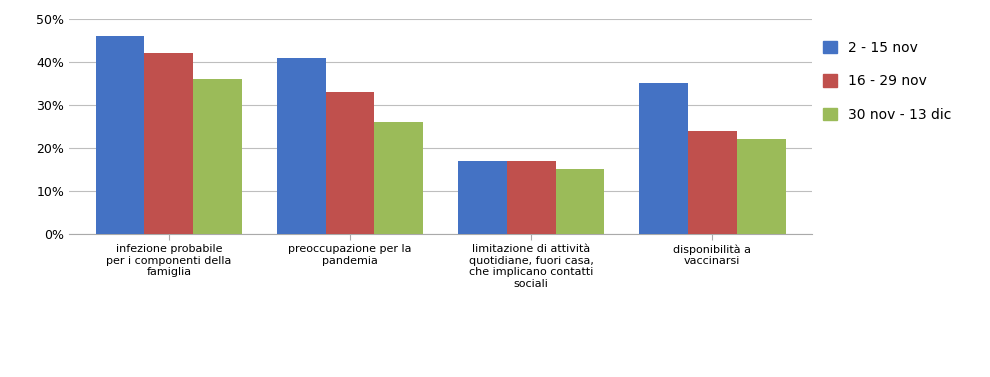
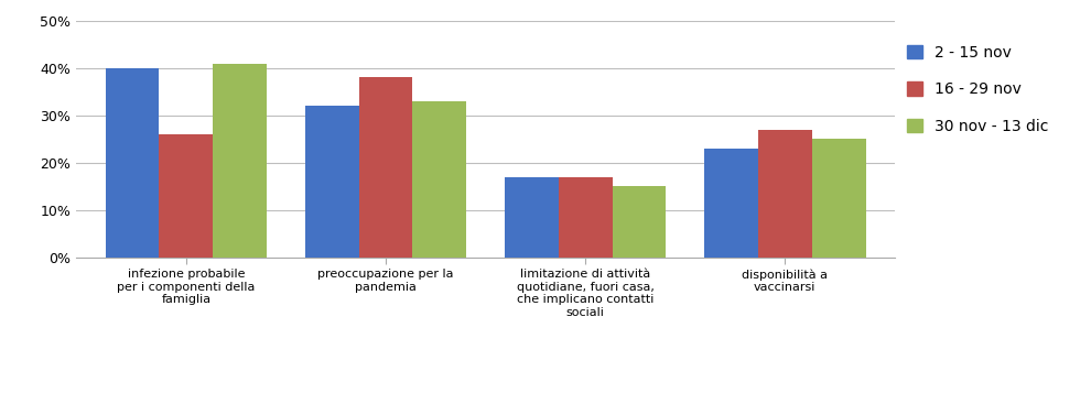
2 - 15 nov/infezione probabile per i componenti della famiglia: 46% -> 40%
16 - 29 nov/infezione probabile per i componenti della famiglia: 42% -> 26%
30 nov - 13 dic/infezione probabile per i componenti della famiglia: 36% -> 41%
2 - 15 nov/preoccupazione per la pandemia: 41% -> 32%
16 - 29 nov/preoccupazione per la pandemia: 33% -> 38%
30 nov - 13 dic/preoccupazione per la pandemia: 26% -> 33%
2 - 15 nov/disponibilità a vaccinarsi: 35% -> 23%
16 - 29 nov/disponibilità a vaccinarsi: 24% -> 27%
30 nov - 13 dic/disponibilità a vaccinarsi: 22% -> 25%
